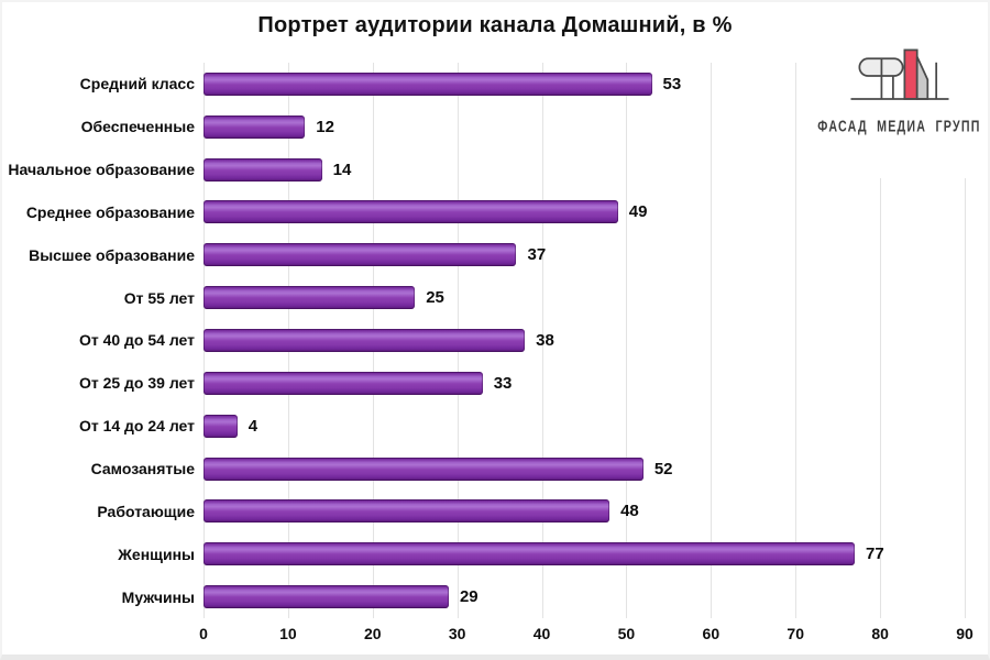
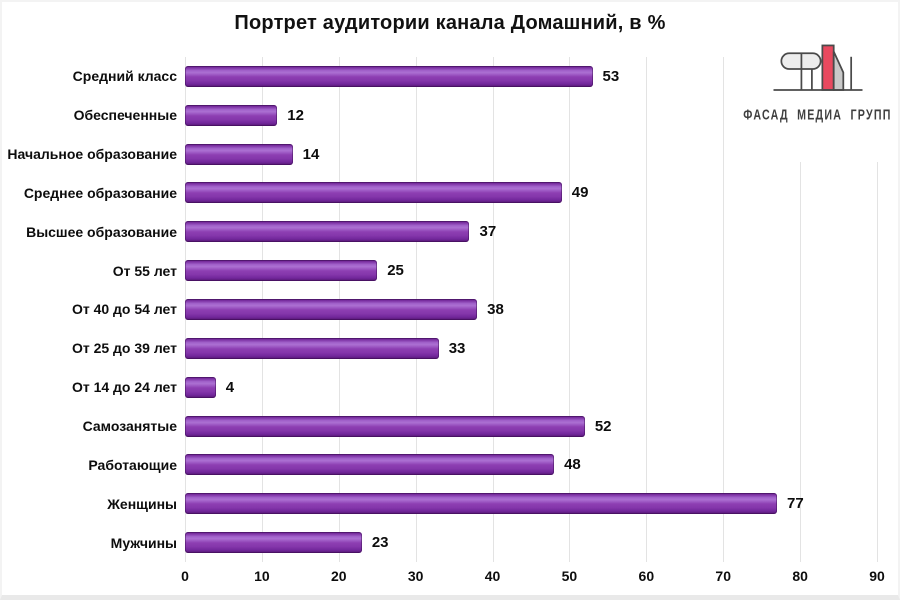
Мужчины: 29 -> 23
